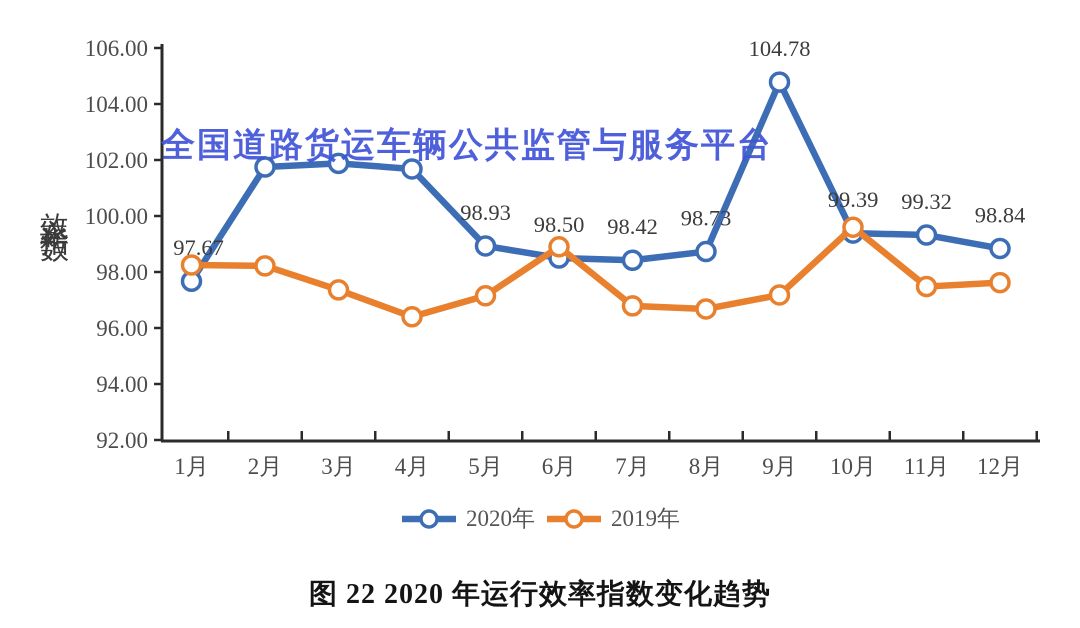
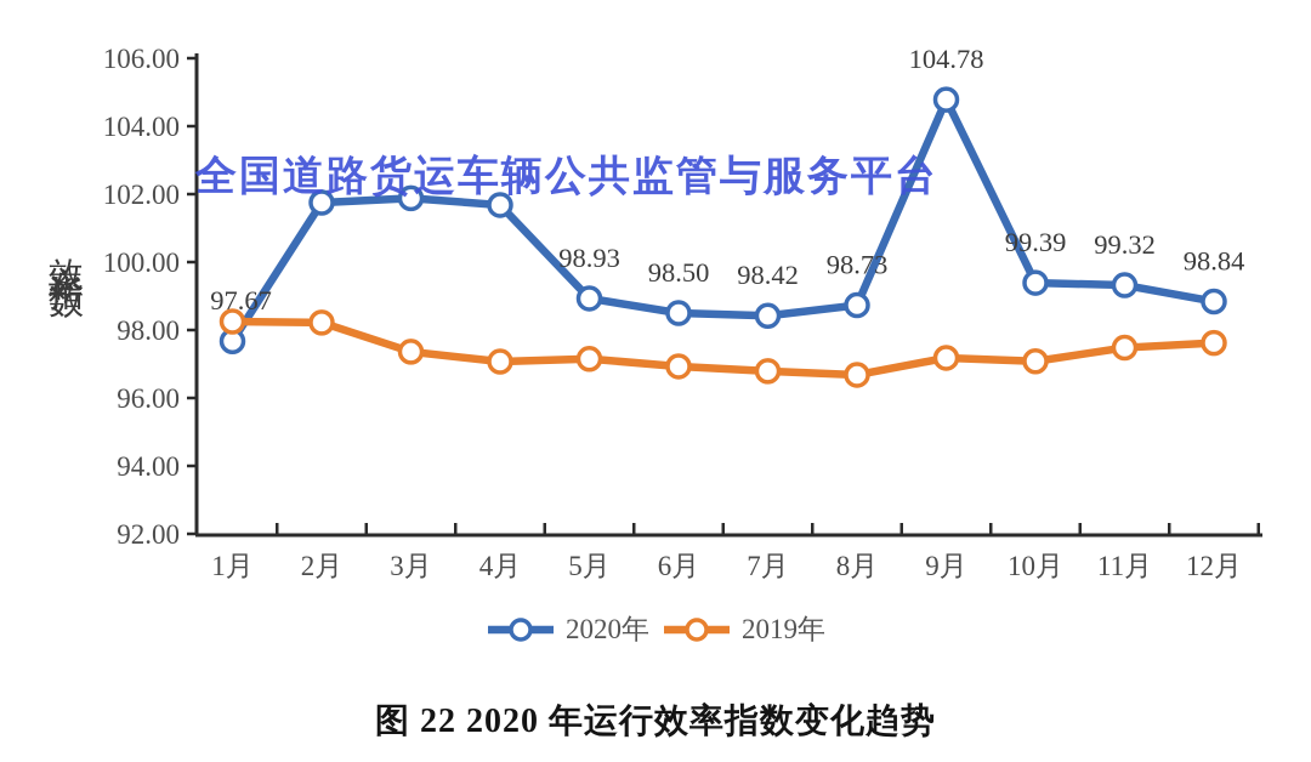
2019年/4月: 96.4 -> 97.1
2019年/6月: 98.9 -> 96.9
2019年/10月: 99.6 -> 97.1
